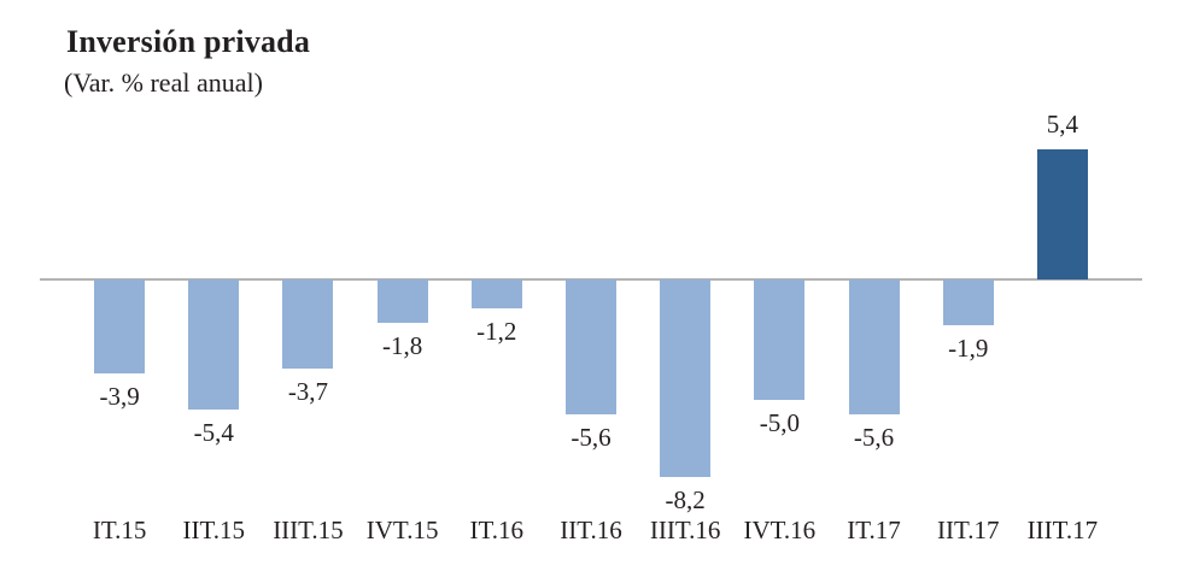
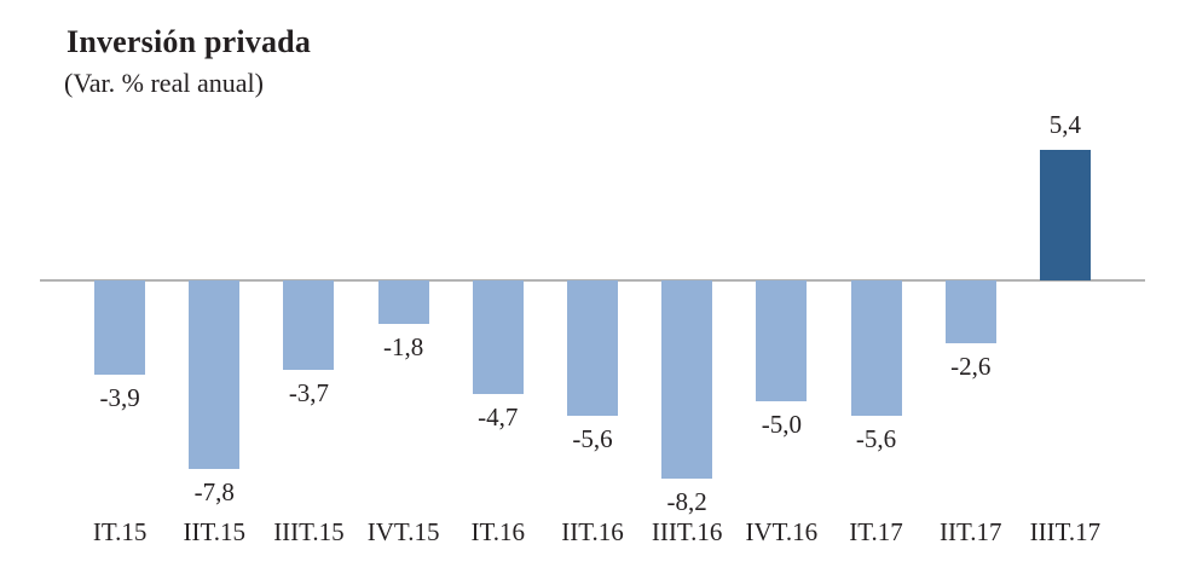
IIT.15: -5,4 -> -7,8
IT.16: -1,2 -> -4,7
IIT.17: -1,9 -> -2,6
